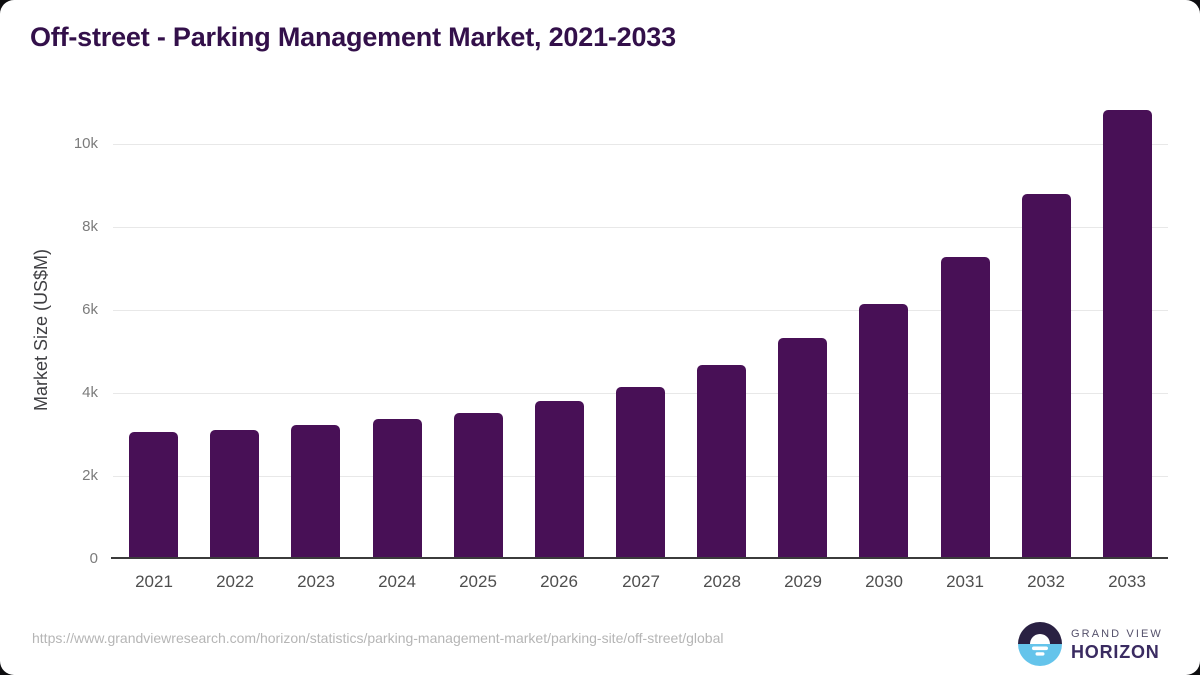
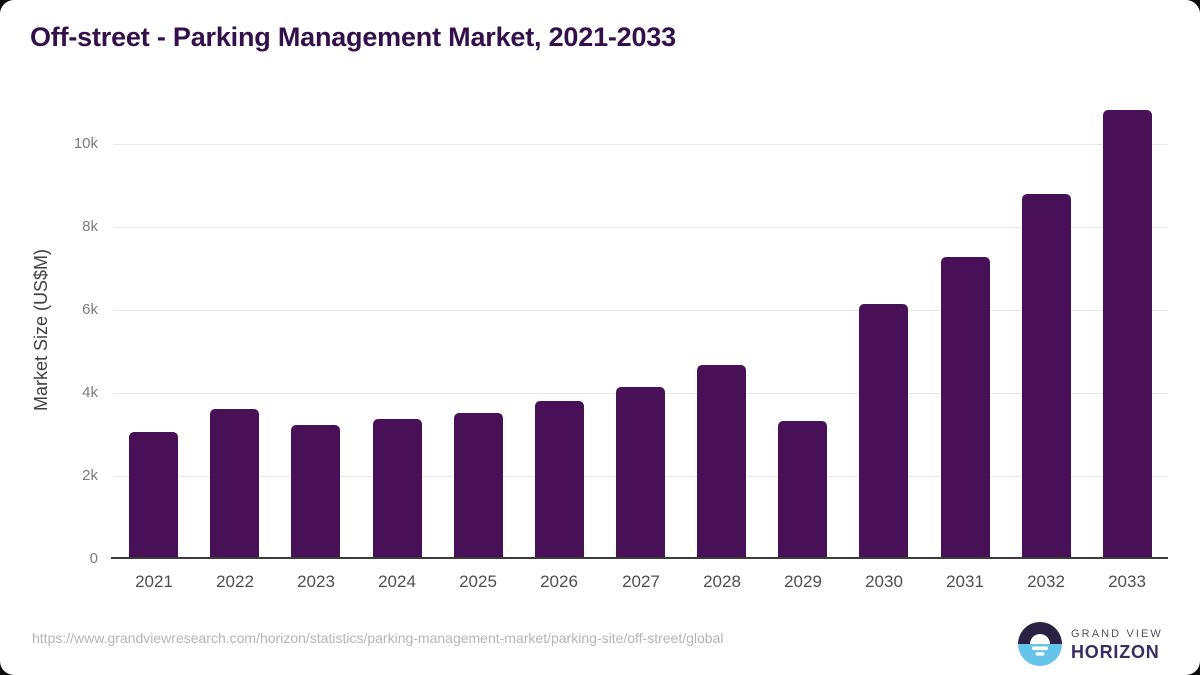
2022: 3.1k -> 3.6k
2029: 5.3k -> 3.3k
